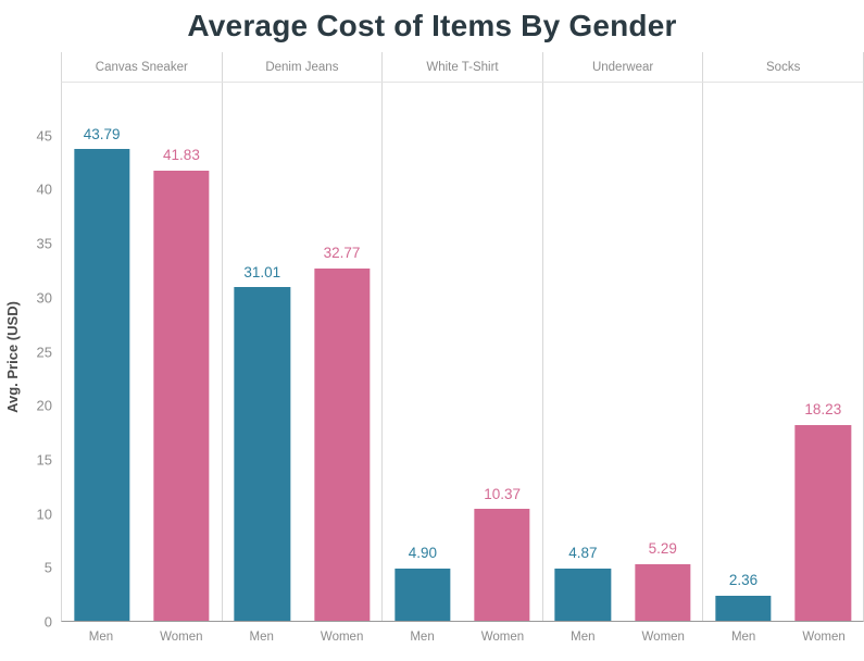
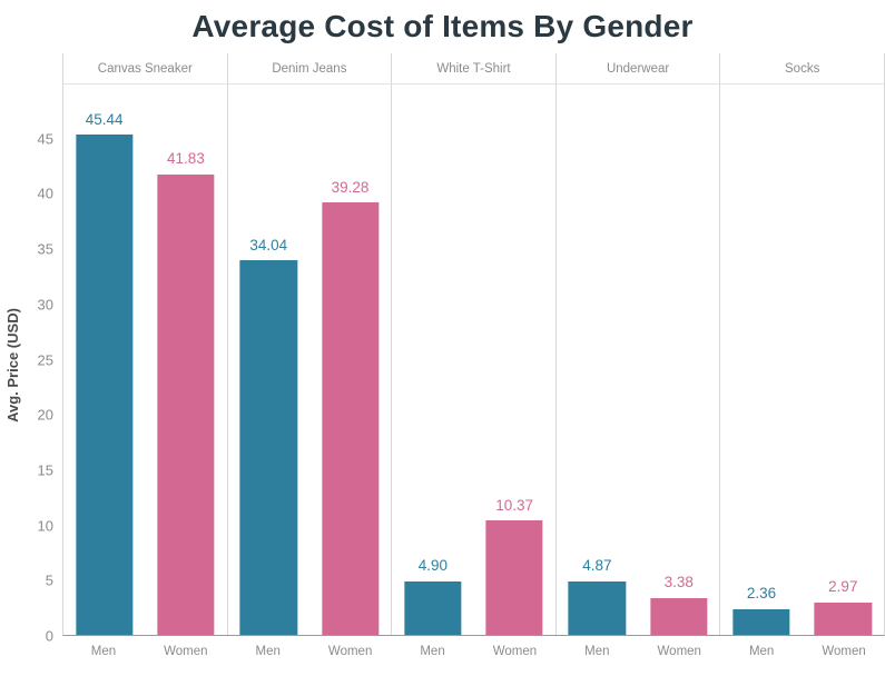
Men/Canvas Sneaker: 43.79 -> 45.44
Men/Denim Jeans: 31.01 -> 34.04
Women/Denim Jeans: 32.77 -> 39.28
Women/Underwear: 5.29 -> 3.38
Women/Socks: 18.23 -> 2.97
